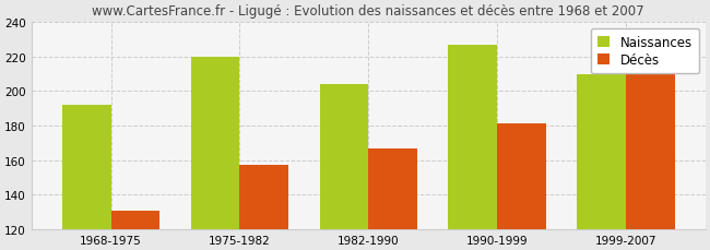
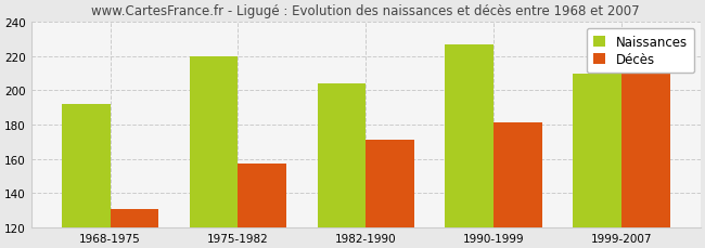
Décès/1982-1990: 167 -> 171
